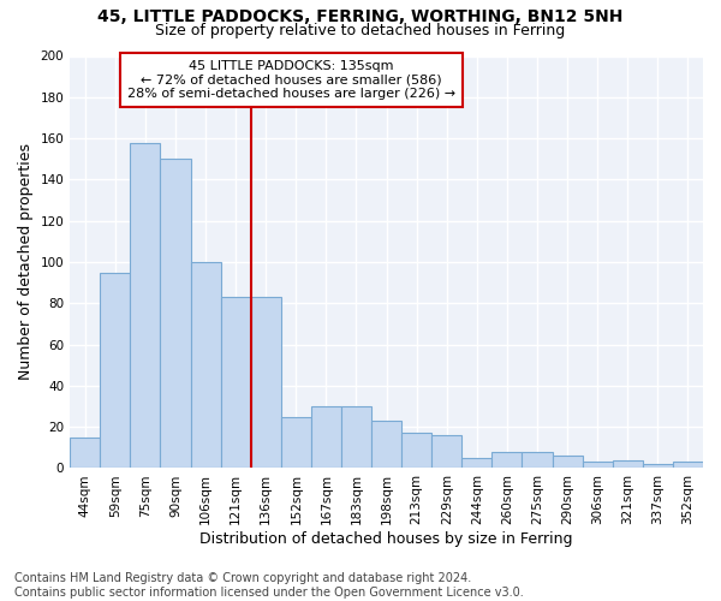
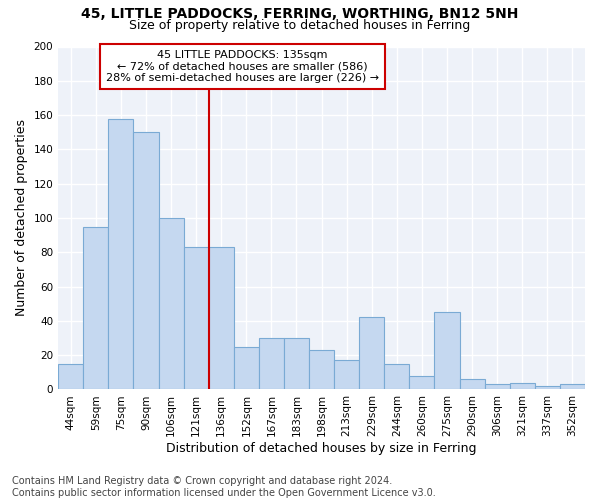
229sqm: 16 -> 42
244sqm: 5 -> 15
275sqm: 8 -> 45
